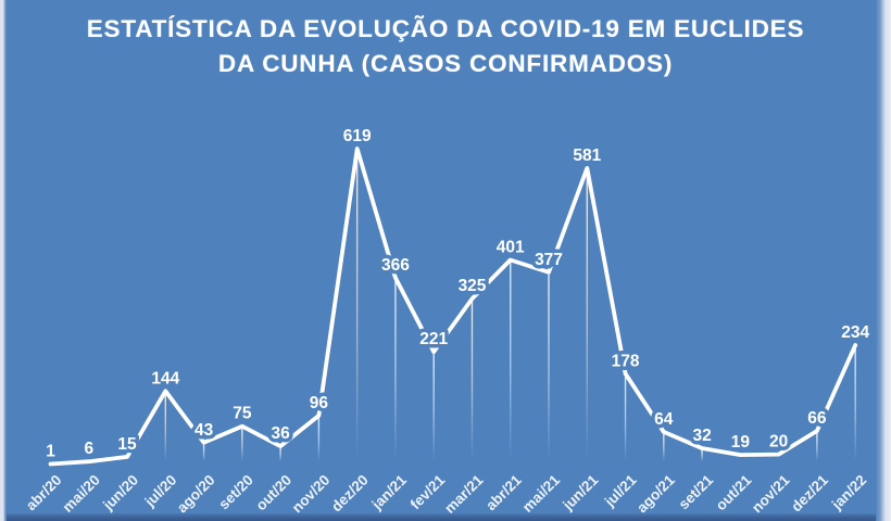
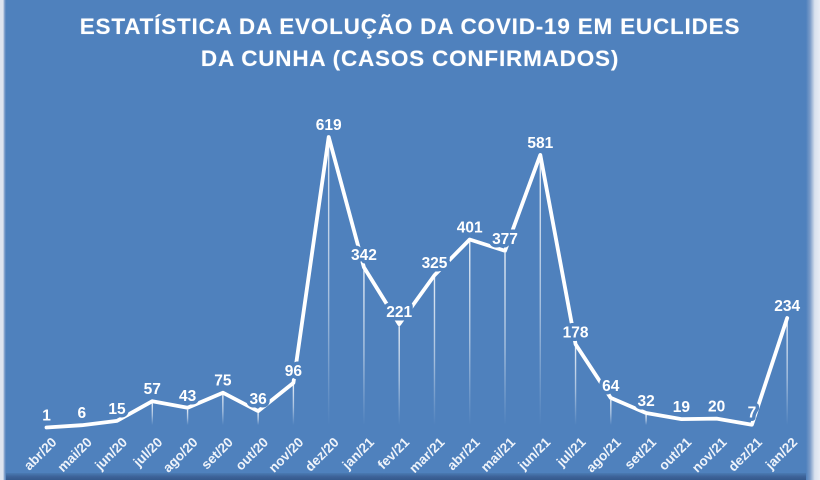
jul/20: 144 -> 57
jan/21: 366 -> 342
dez/21: 66 -> 7
